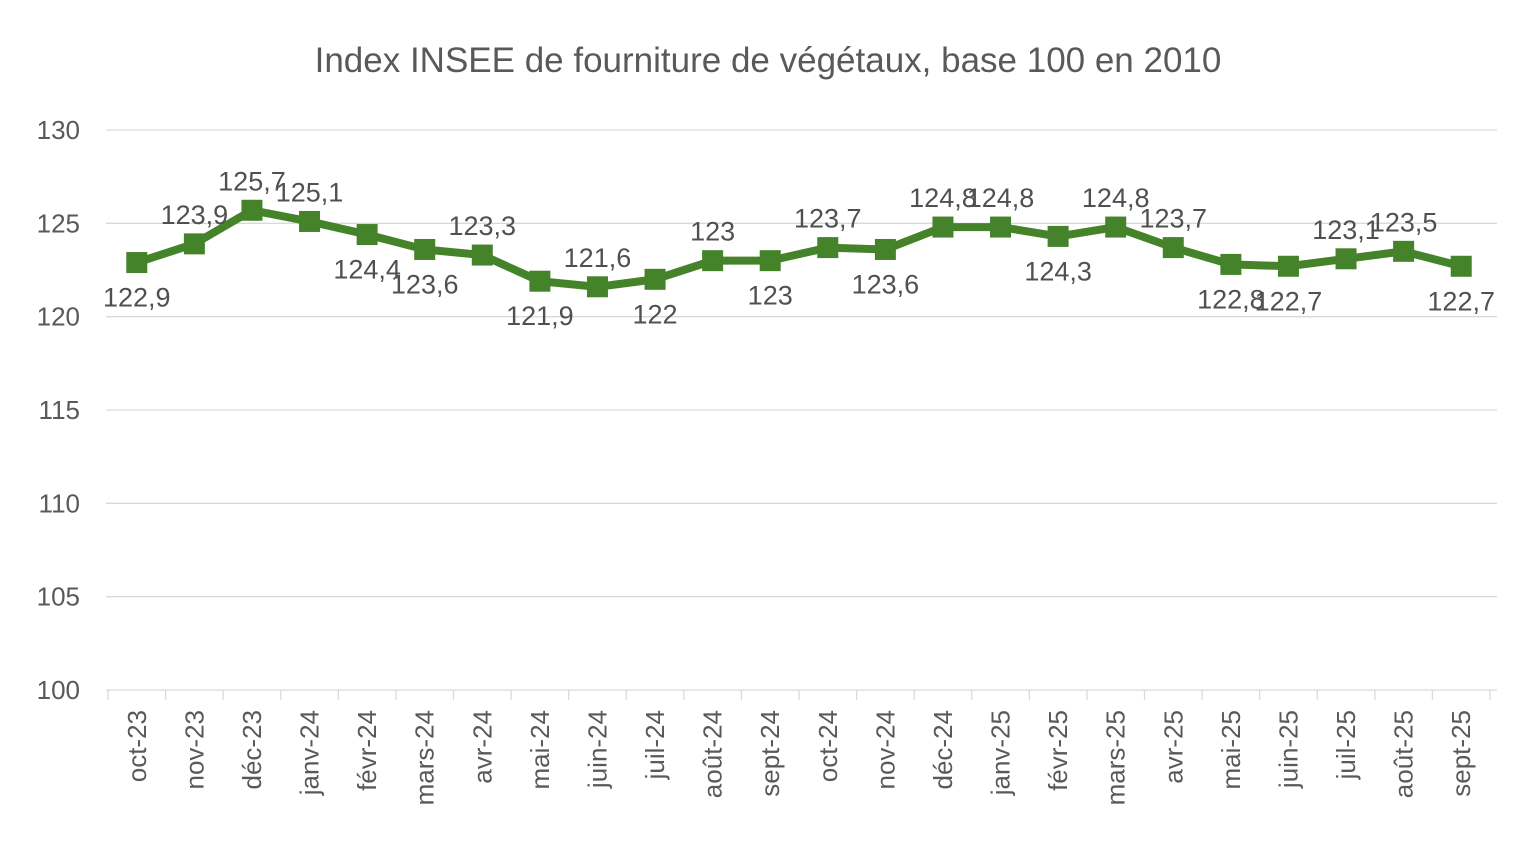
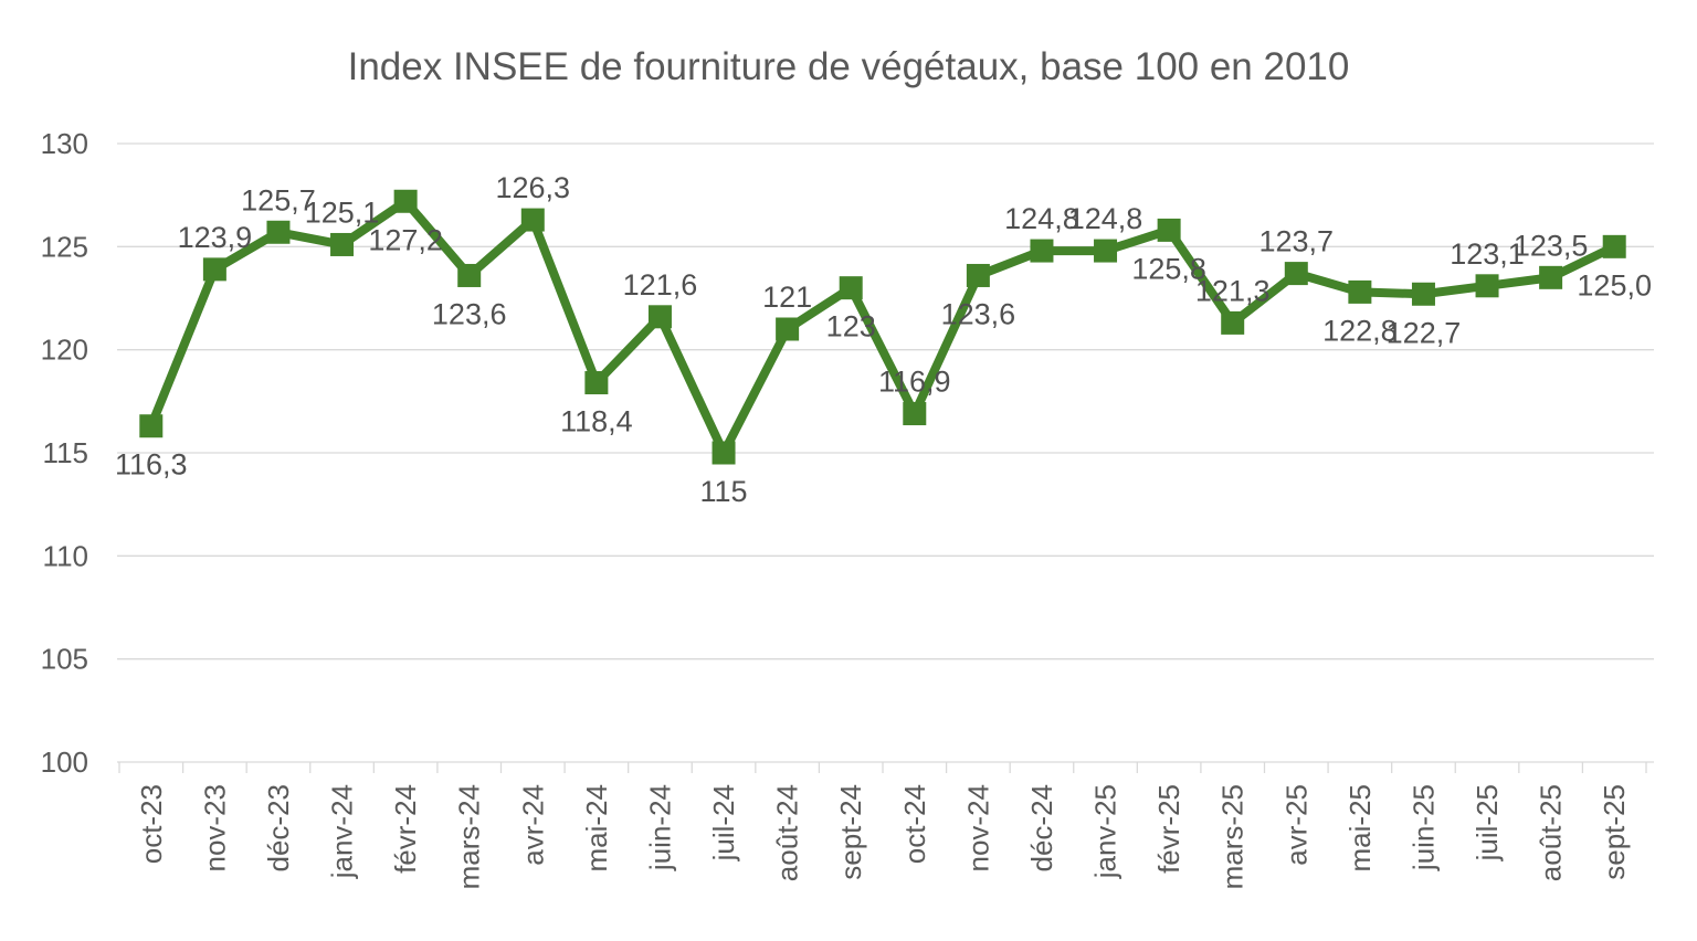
oct-23: 122,9 -> 116,3
févr-24: 124,4 -> 127,2
avr-24: 123,3 -> 126,3
mai-24: 121,9 -> 118,4
juil-24: 122 -> 115
août-24: 123 -> 121
oct-24: 123,7 -> 116,9
févr-25: 124,3 -> 125,8
mars-25: 124,8 -> 121,3
sept-25: 122,7 -> 125,0
